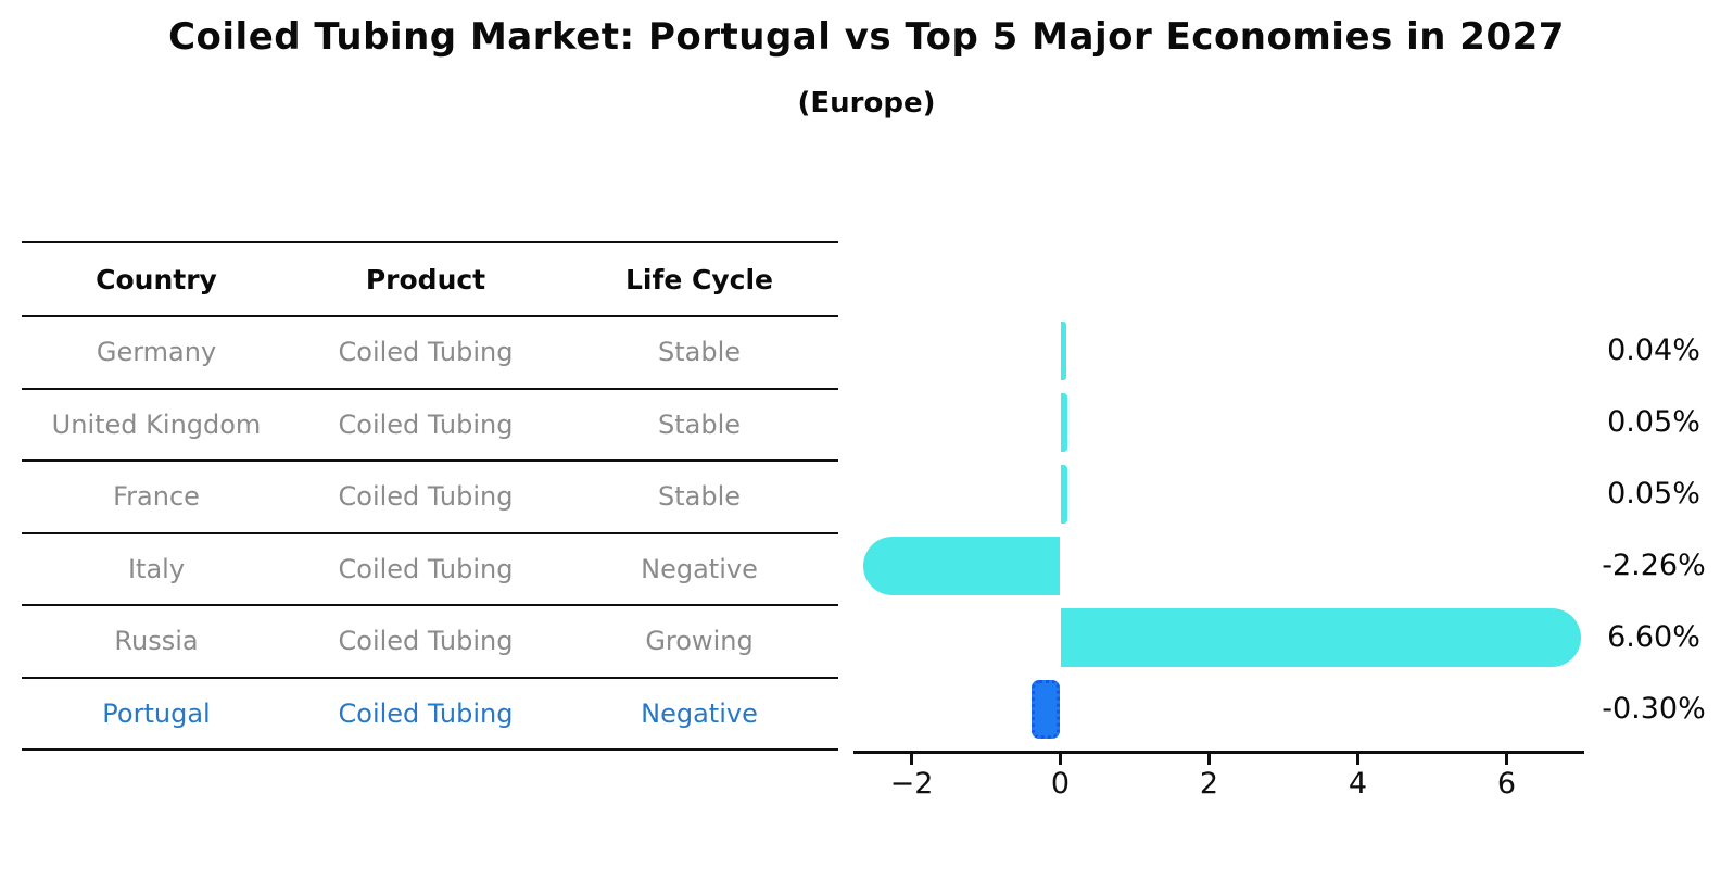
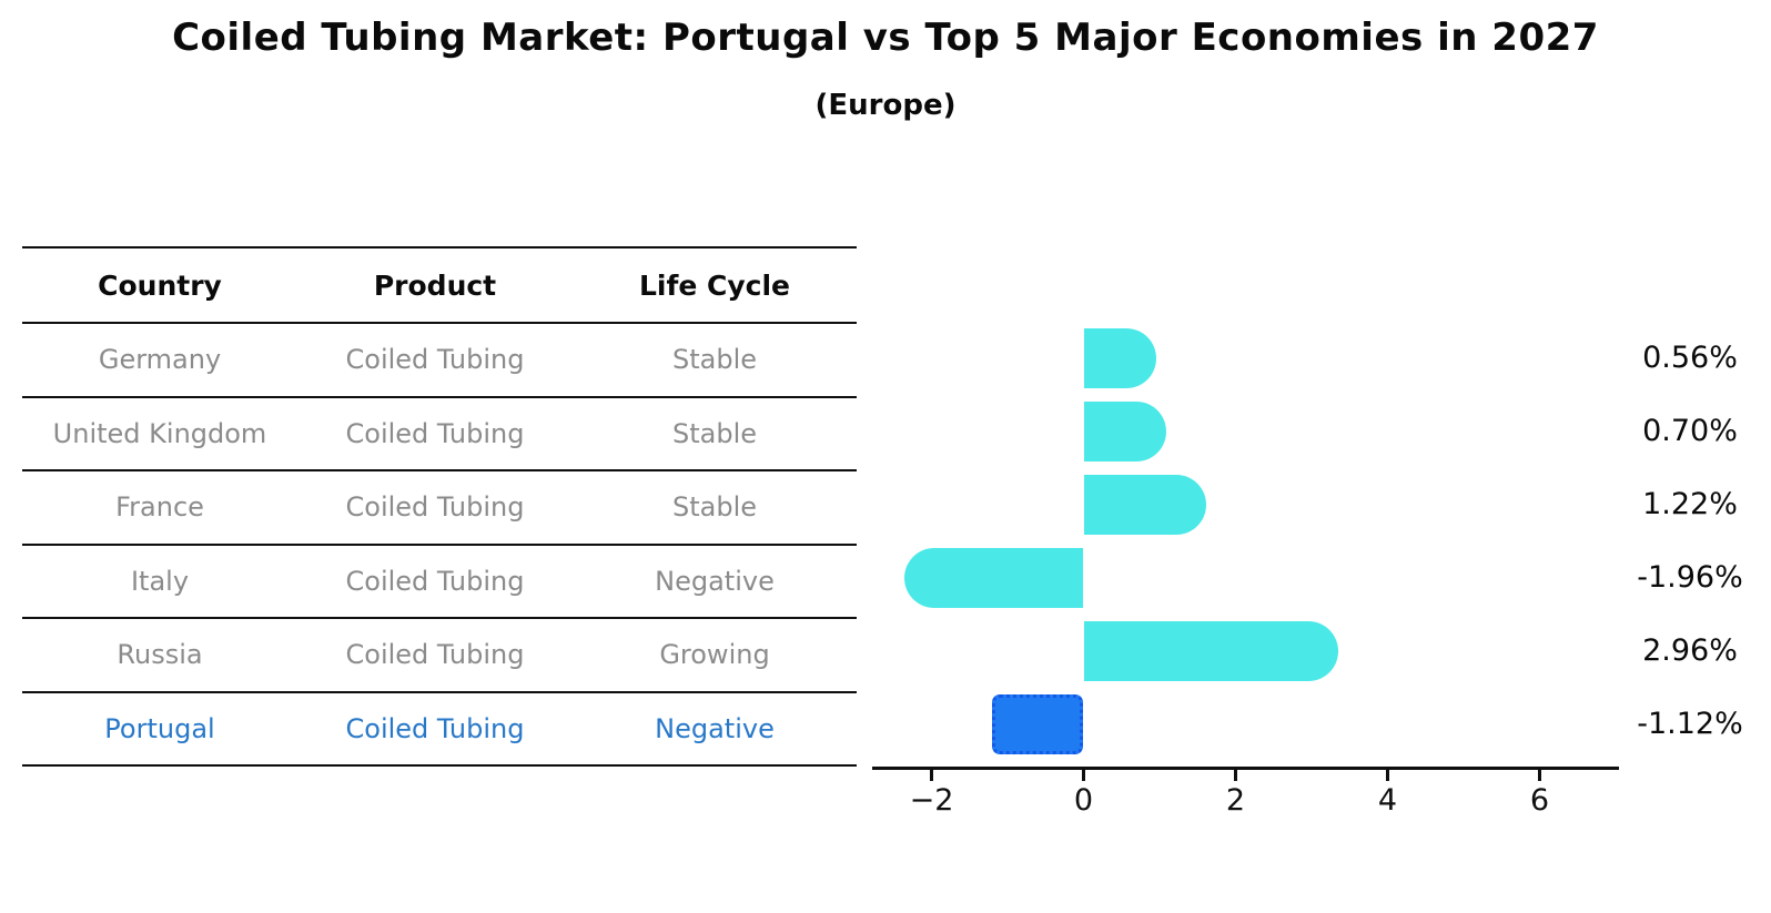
Germany: 0.04% -> 0.56%
United Kingdom: 0.05% -> 0.70%
France: 0.05% -> 1.22%
Italy: -2.26% -> -1.96%
Russia: 6.60% -> 2.96%
Portugal: -0.30% -> -1.12%
